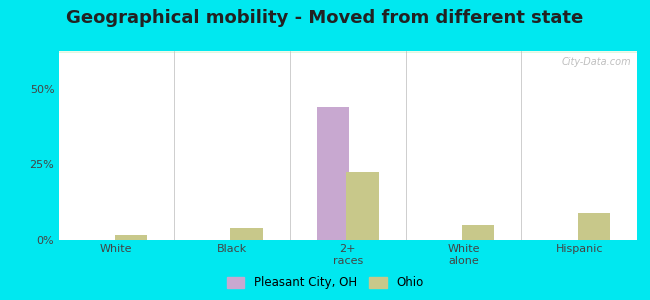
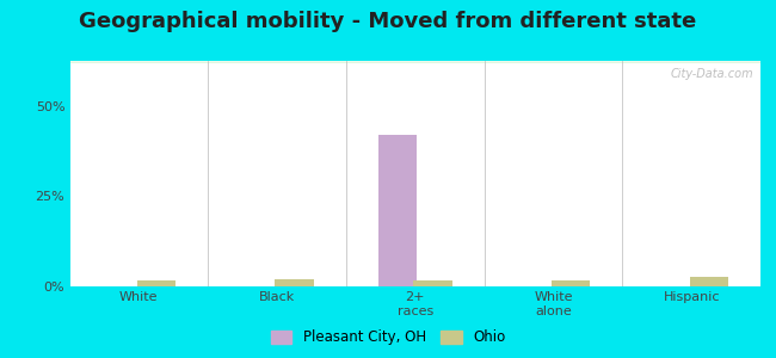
Ohio/Black: 4.0% -> 2.0%
Pleasant City, OH/2+ races: 44% -> 42%
Ohio/2+ races: 22.5% -> 1.8%
Ohio/White alone: 5.0% -> 1.6%
Ohio/Hispanic: 9.0% -> 2.5%
